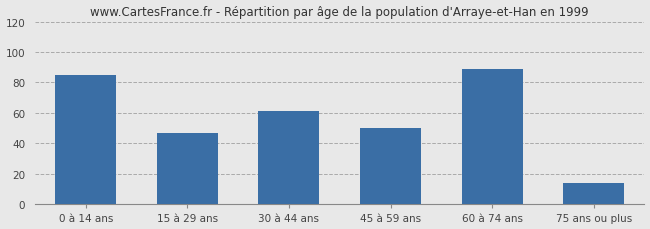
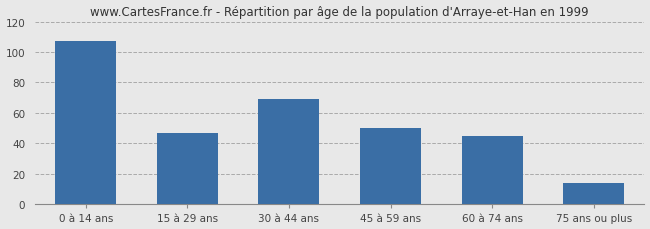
0 à 14 ans: 85 -> 107
30 à 44 ans: 61 -> 69
60 à 74 ans: 89 -> 45
